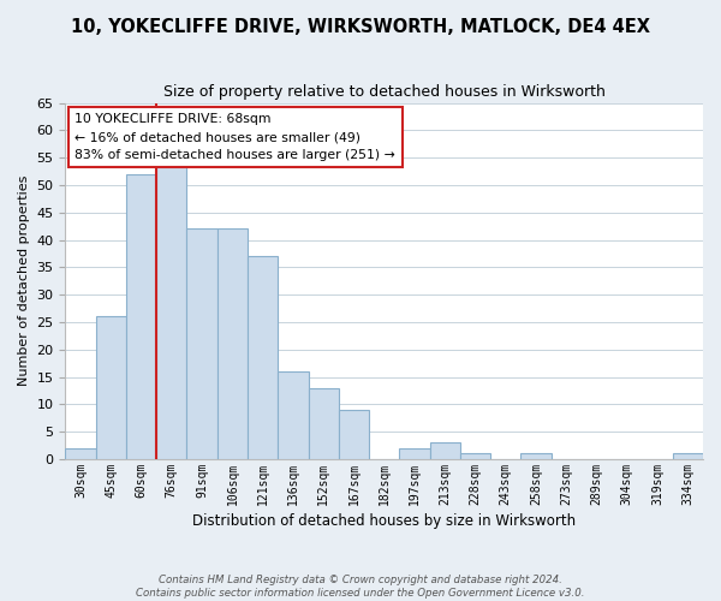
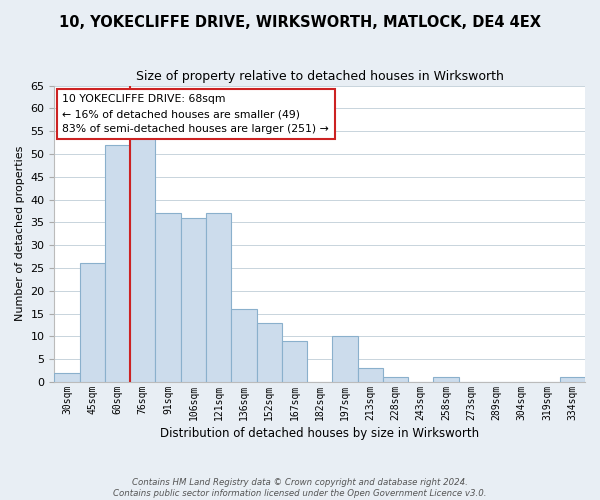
91sqm: 42 -> 37
106sqm: 42 -> 36
197sqm: 2 -> 10
